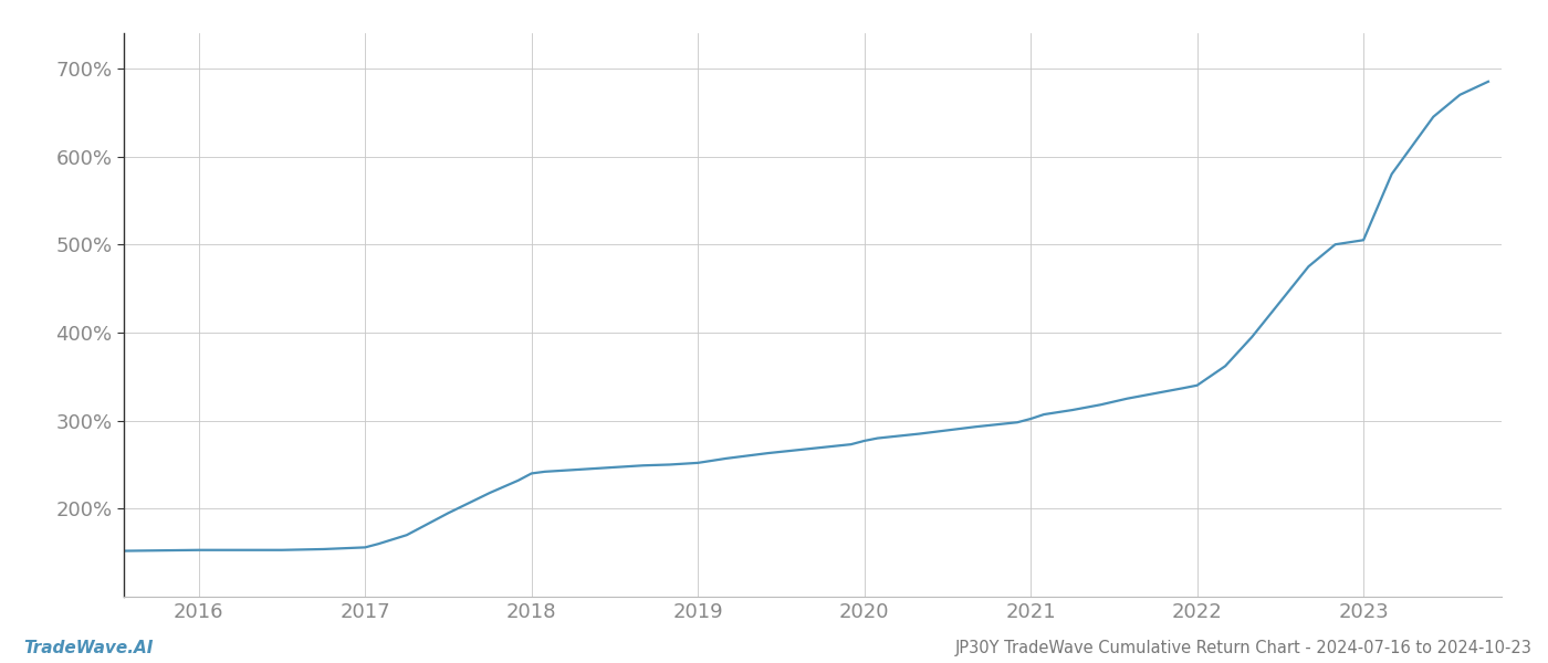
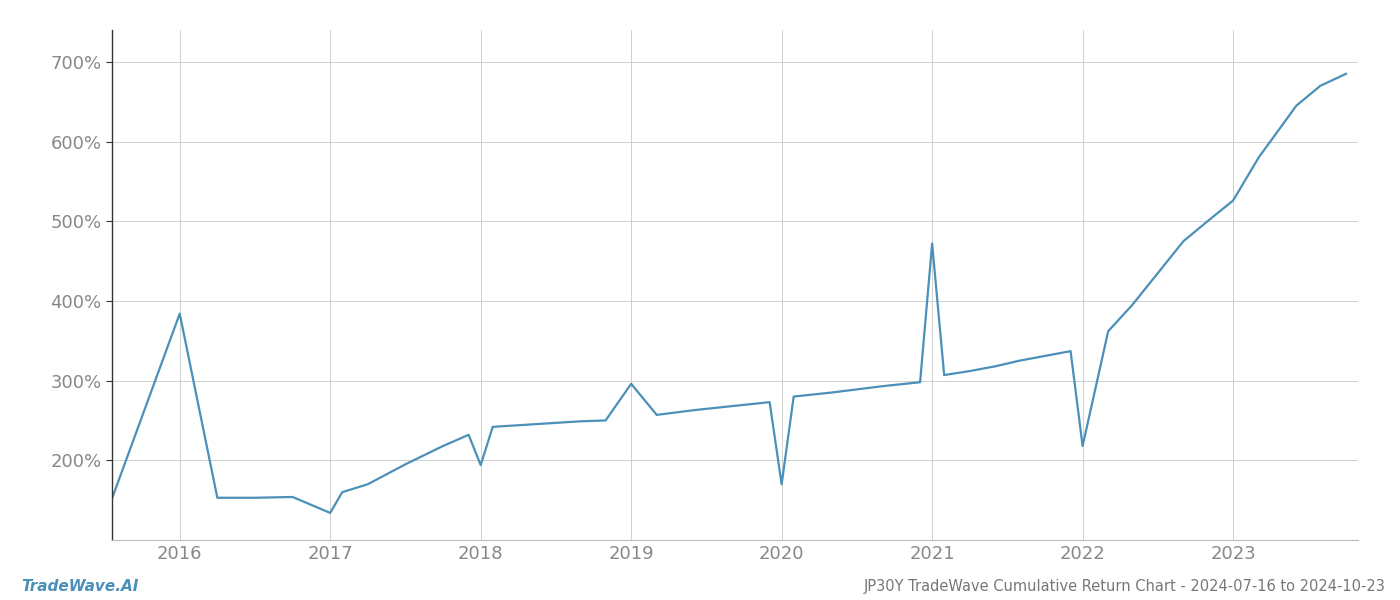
2016: 153% -> 384%
2017: 156% -> 134%
2018: 240% -> 194%
2019: 252% -> 296%
2020: 277% -> 170%
2021: 302% -> 472%
2022: 340% -> 218%
2023: 505% -> 526%
